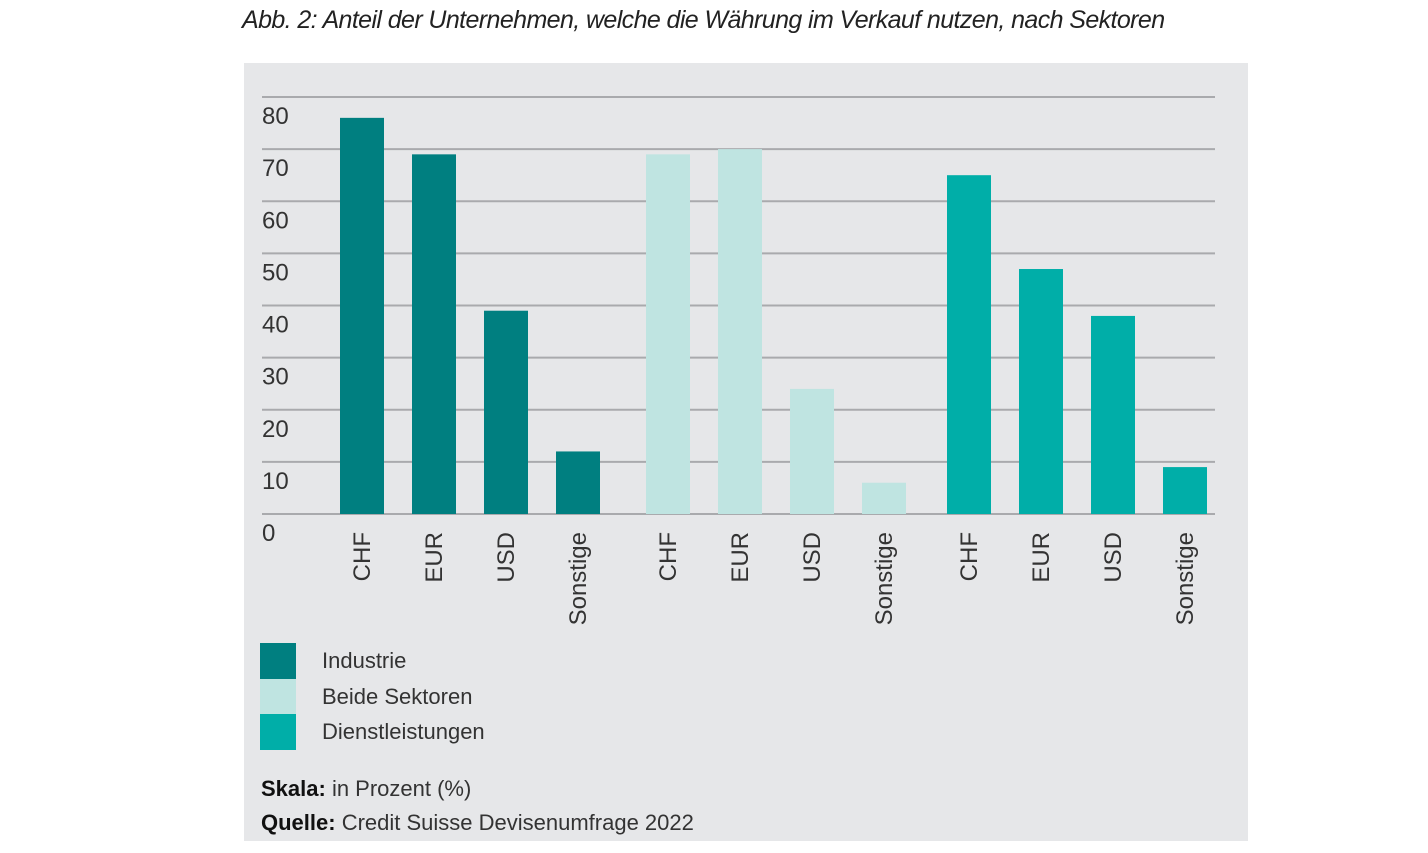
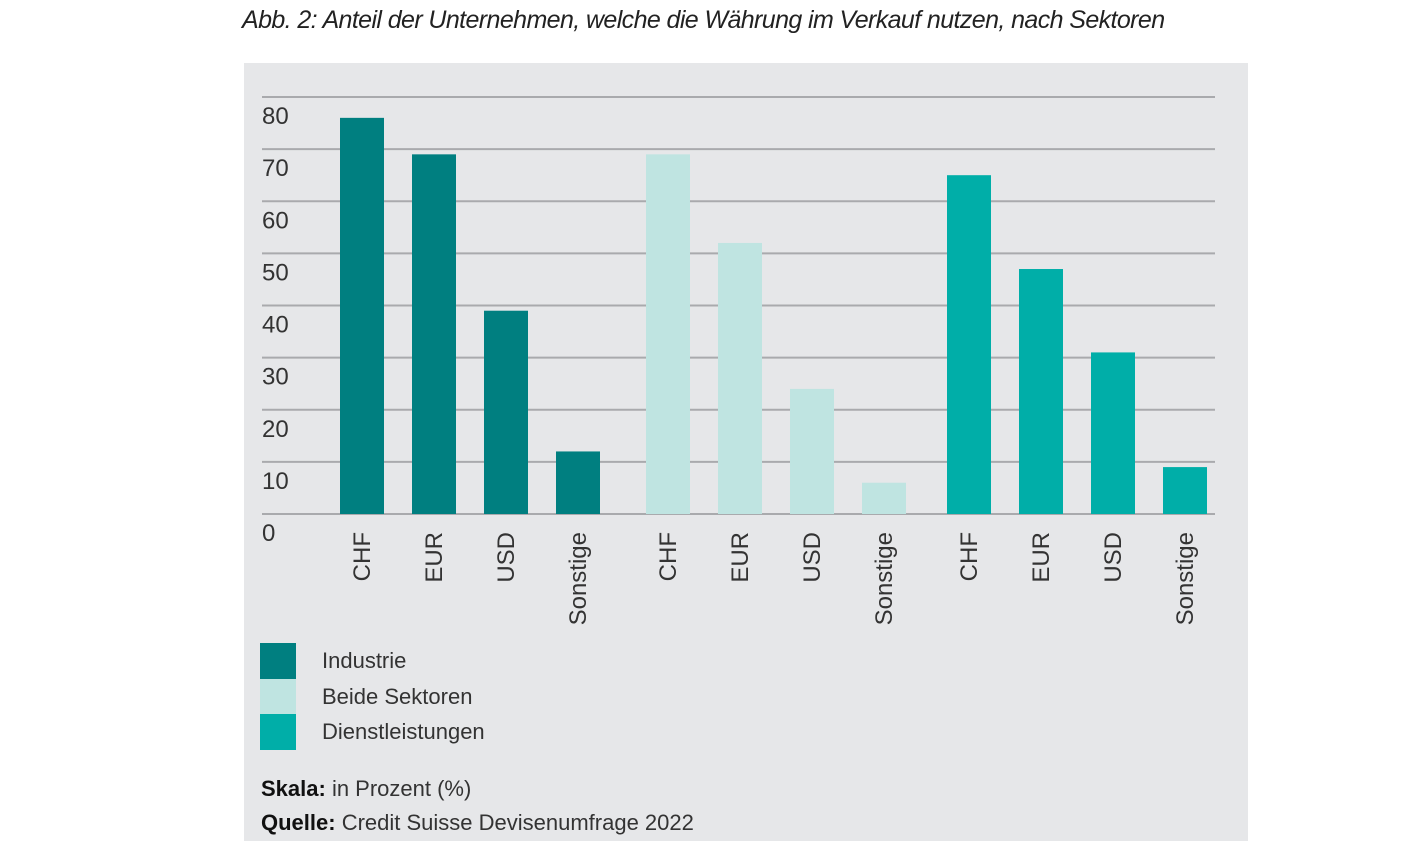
Beide Sektoren/EUR: 70 -> 52
Dienstleistungen/USD: 38 -> 31
